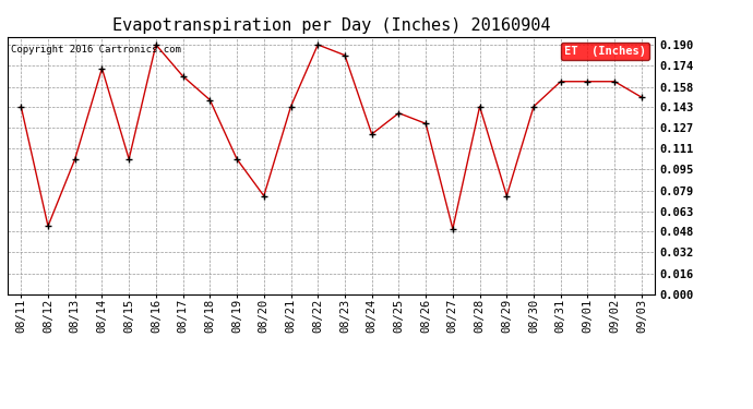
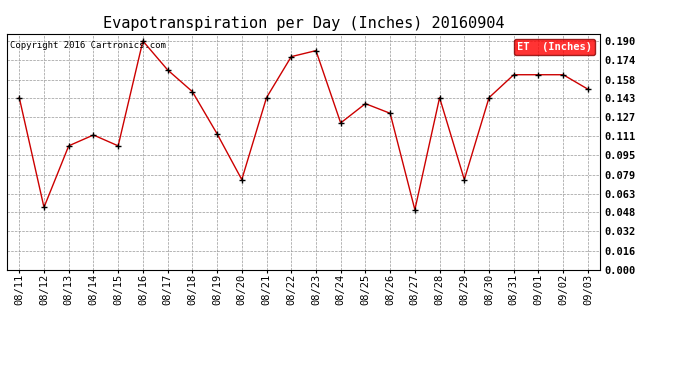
08/14: 0.172 -> 0.112
08/19: 0.103 -> 0.113
08/22: 0.190 -> 0.177
